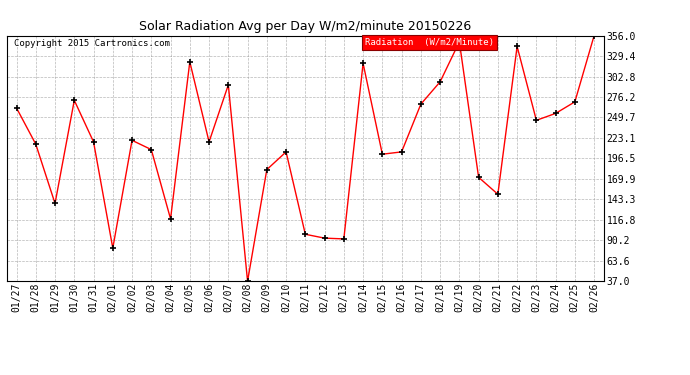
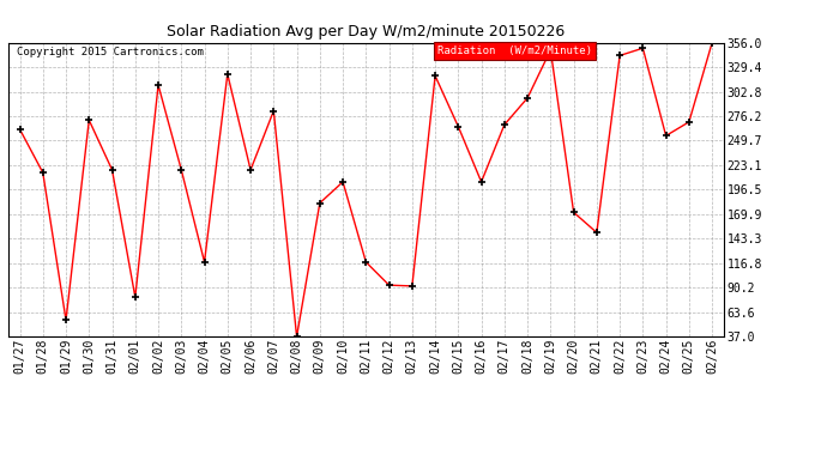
01/29: 138 -> 55
02/02: 220 -> 310
02/03: 208 -> 218
02/07: 292 -> 282
02/11: 98 -> 118
02/15: 202 -> 265
02/23: 246 -> 350
